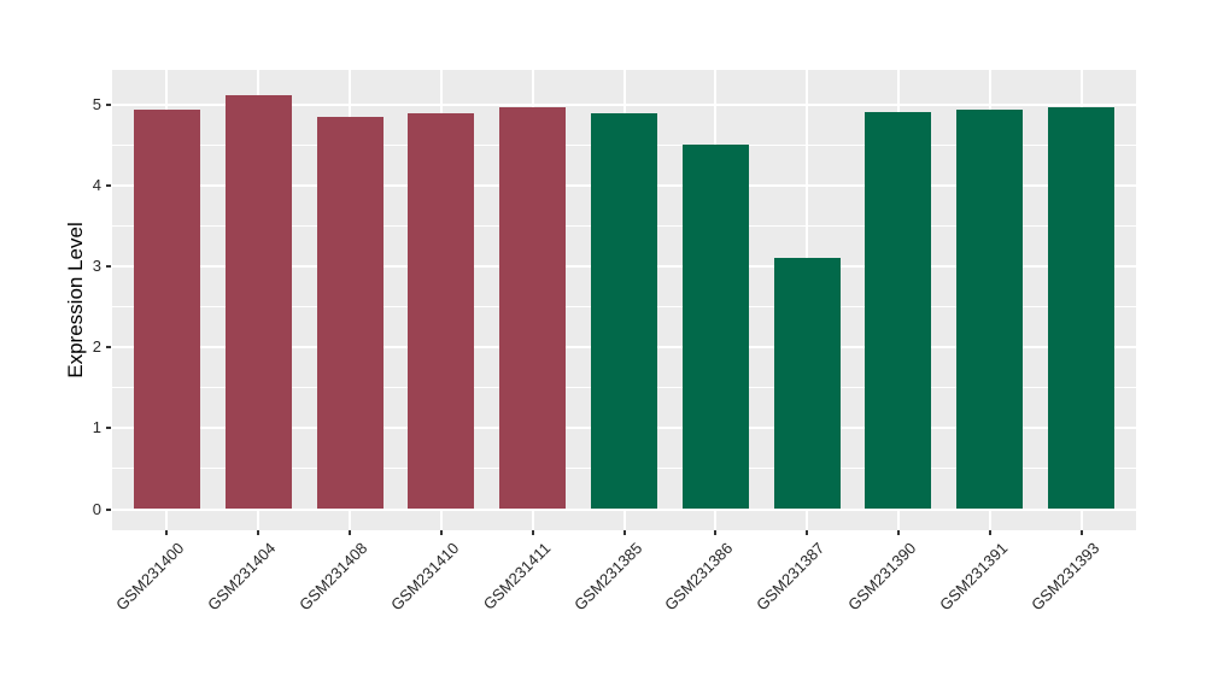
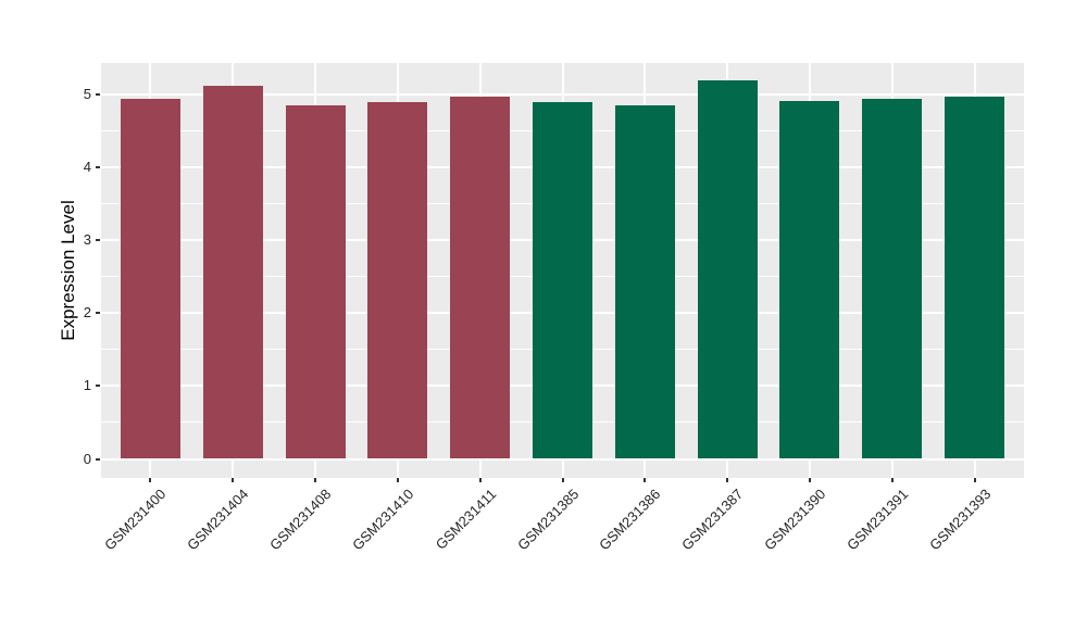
GSM231386: 4.5 -> 4.8
GSM231387: 3.1 -> 5.2
